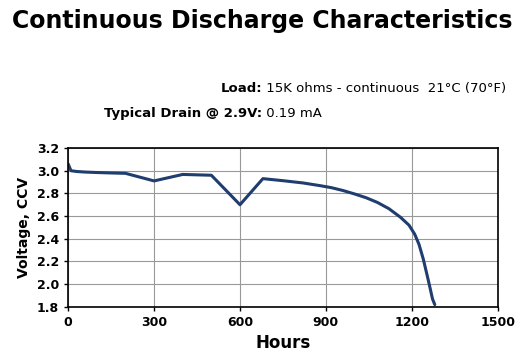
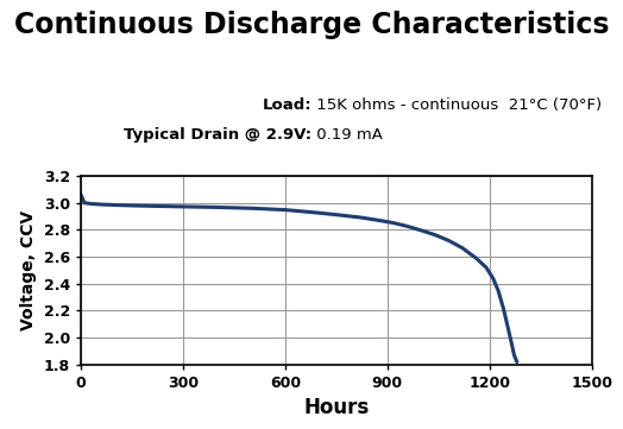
300: 2.91 -> 2.97
600: 2.70 -> 2.95
